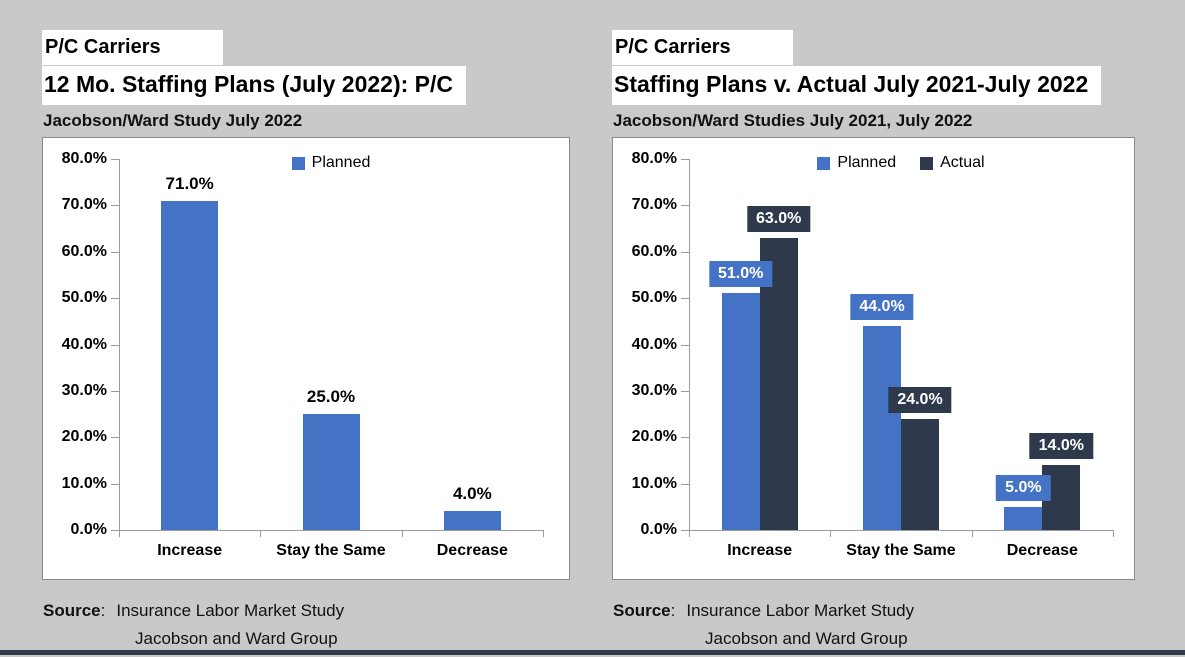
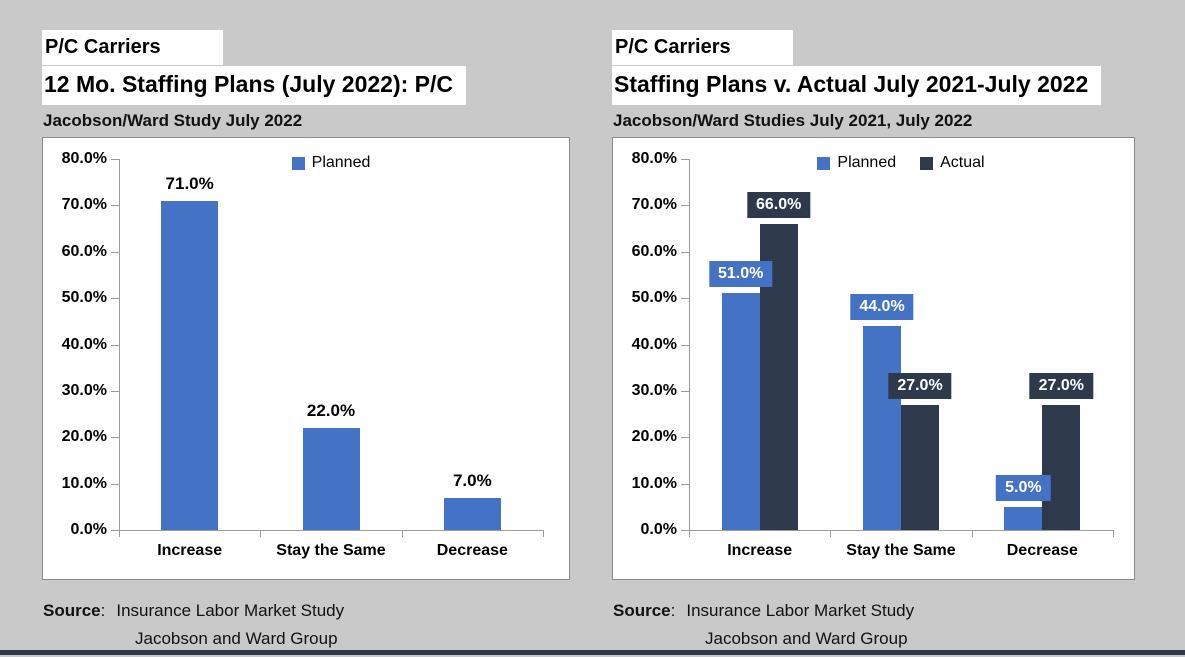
12 Mo. Staffing Plans (July 2022): P/C/Stay the Same: 25.0% -> 22.0%
12 Mo. Staffing Plans (July 2022): P/C/Decrease: 4.0% -> 7.0%
Staffing Plans v. Actual July 2021-July 2022/Actual/Increase: 63.0% -> 66.0%
Staffing Plans v. Actual July 2021-July 2022/Actual/Stay the Same: 24.0% -> 27.0%
Staffing Plans v. Actual July 2021-July 2022/Actual/Decrease: 14.0% -> 27.0%
